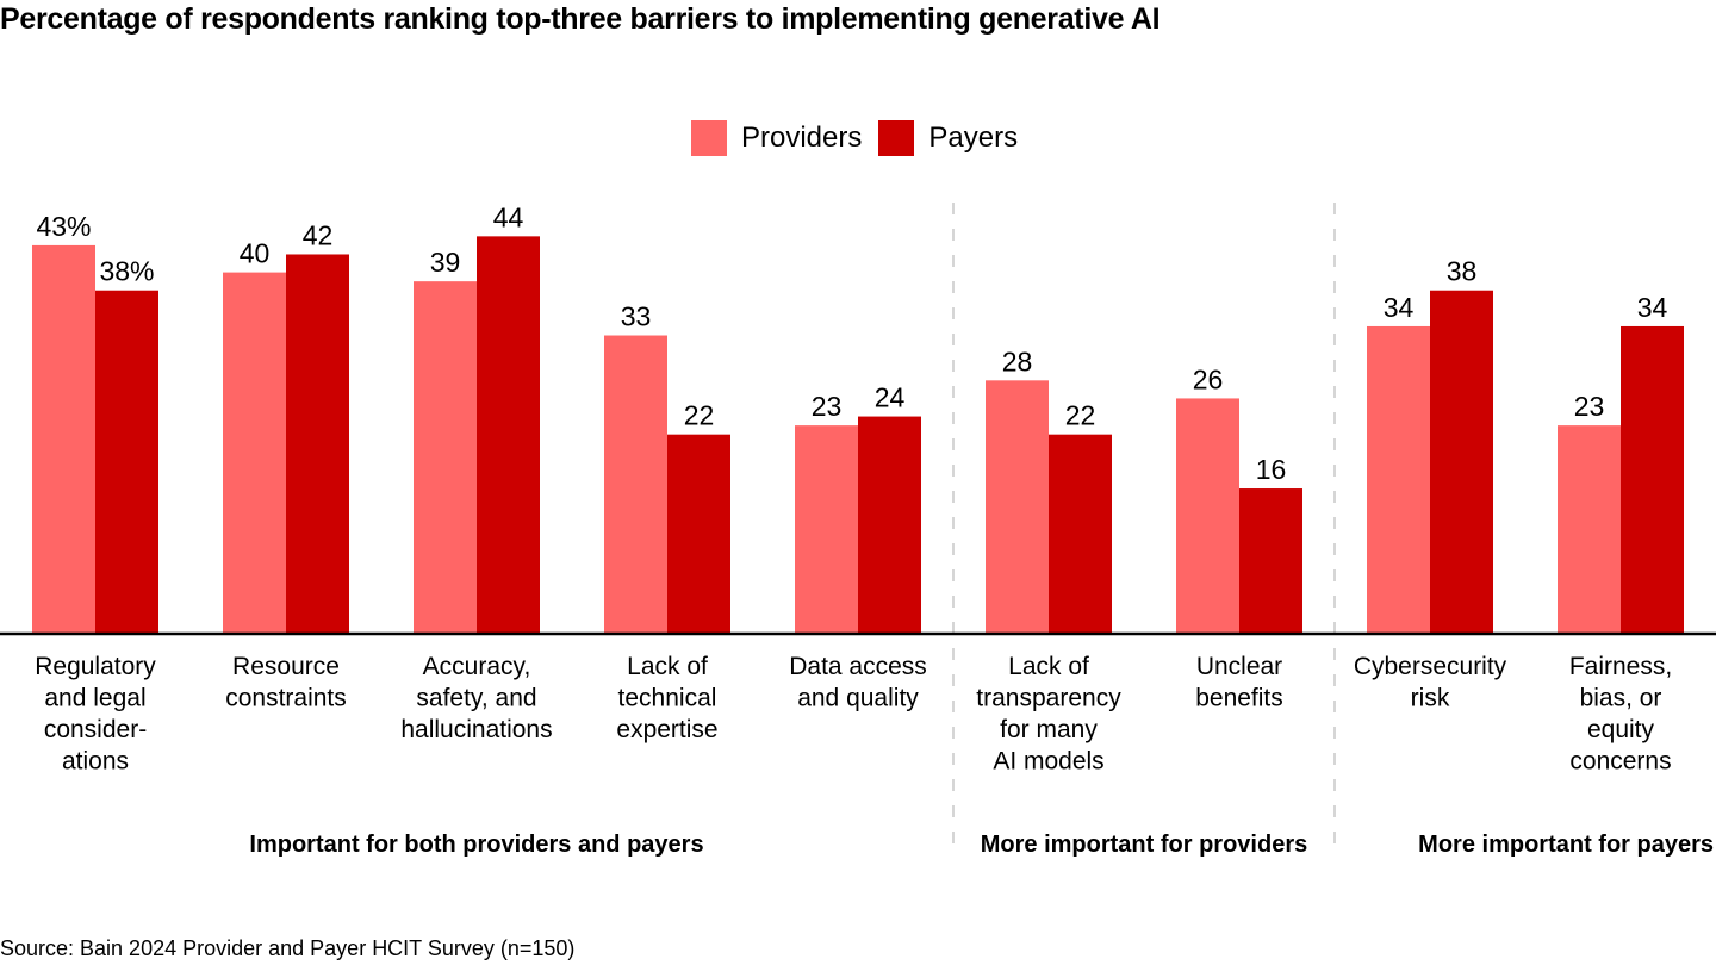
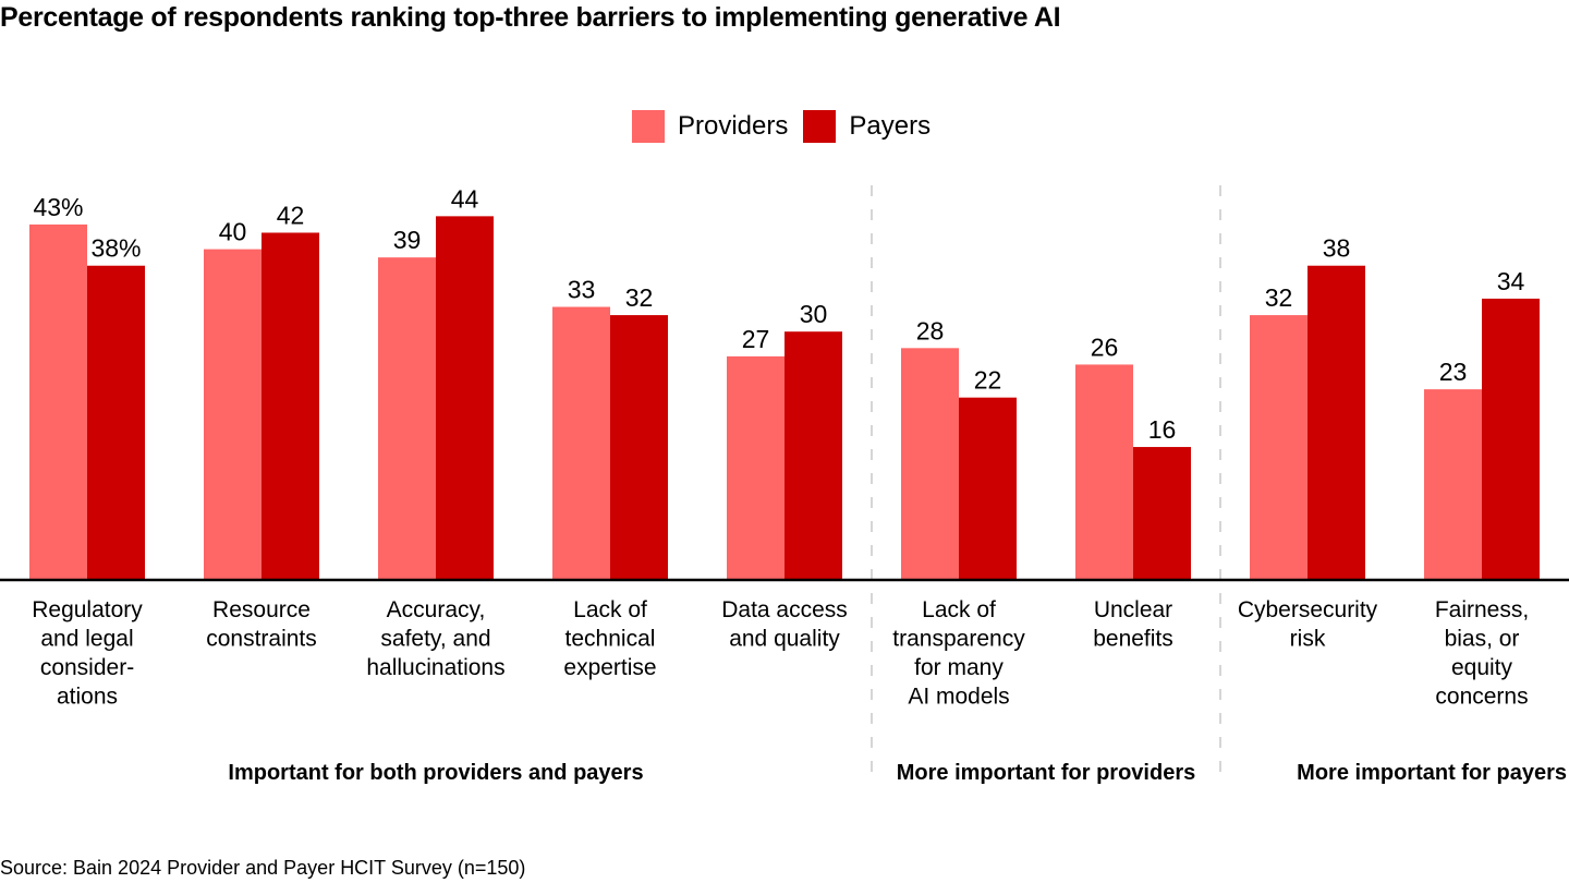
Payers/Lack of technical expertise: 22 -> 32
Providers/Data access and quality: 23 -> 27
Payers/Data access and quality: 24 -> 30
Providers/Cybersecurity risk: 34 -> 32
